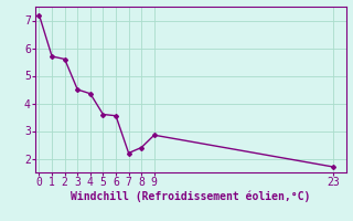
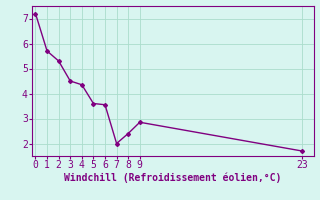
2: 5.60 -> 5.30
7: 2.20 -> 2.00
